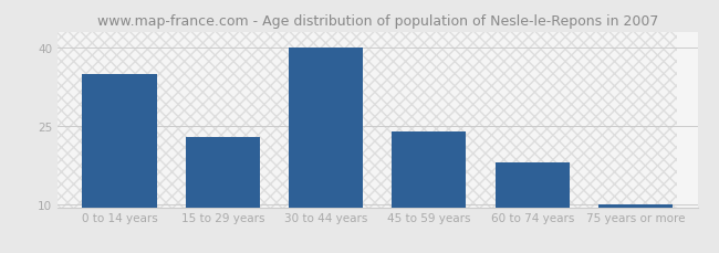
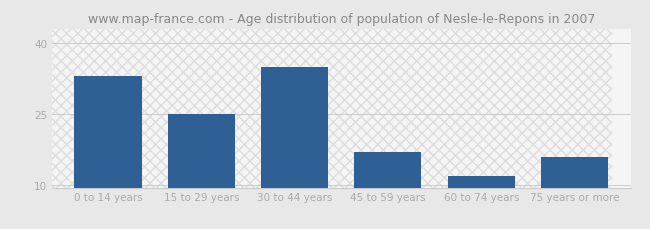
0 to 14 years: 35 -> 33
15 to 29 years: 23 -> 25
30 to 44 years: 40 -> 35
45 to 59 years: 24 -> 17
60 to 74 years: 18 -> 12
75 years or more: 10 -> 16
